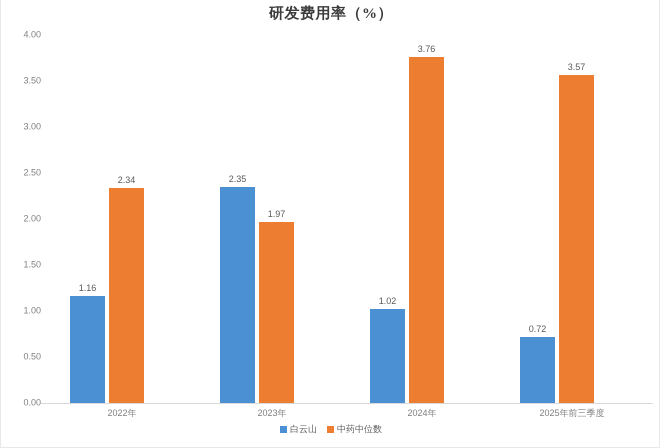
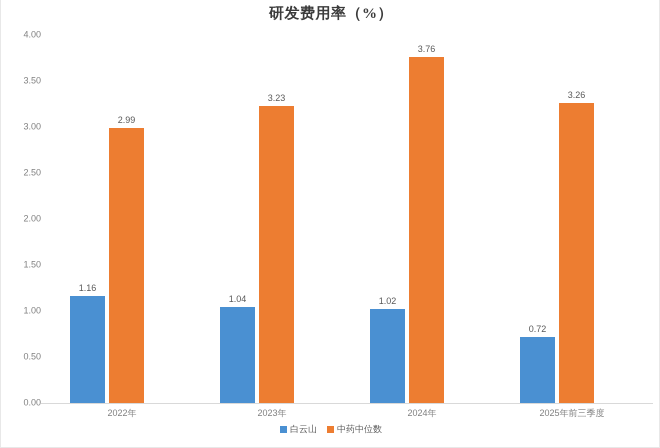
中药中位数/2022年: 2.34 -> 2.99
白云山/2023年: 2.35 -> 1.04
中药中位数/2023年: 1.97 -> 3.23
中药中位数/2025年前三季度: 3.57 -> 3.26
